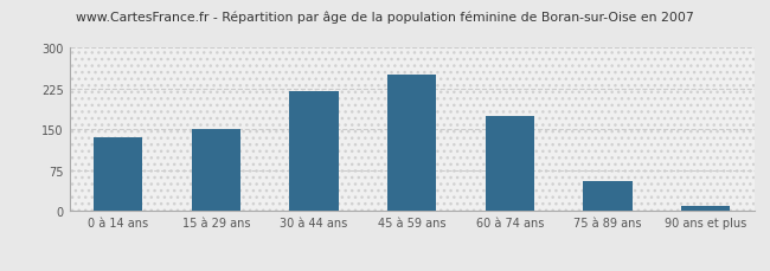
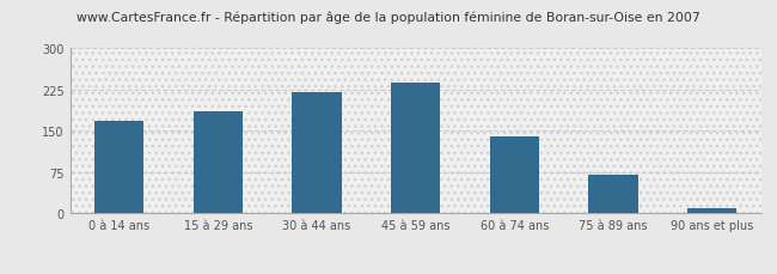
0 à 14 ans: 135 -> 168
15 à 29 ans: 150 -> 185
45 à 59 ans: 250 -> 237
60 à 74 ans: 175 -> 140
75 à 89 ans: 55 -> 70
